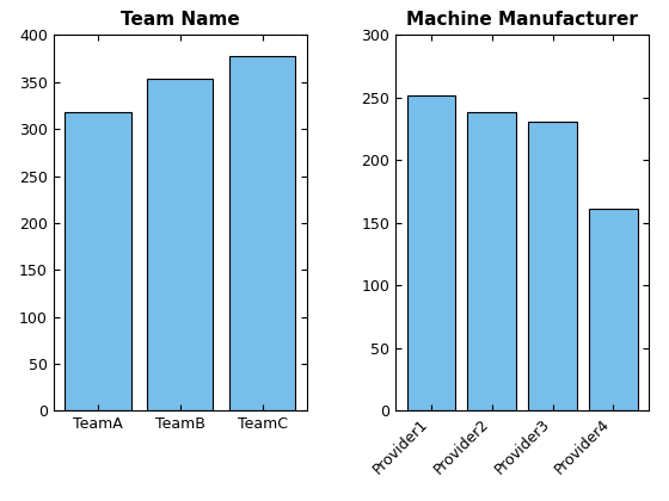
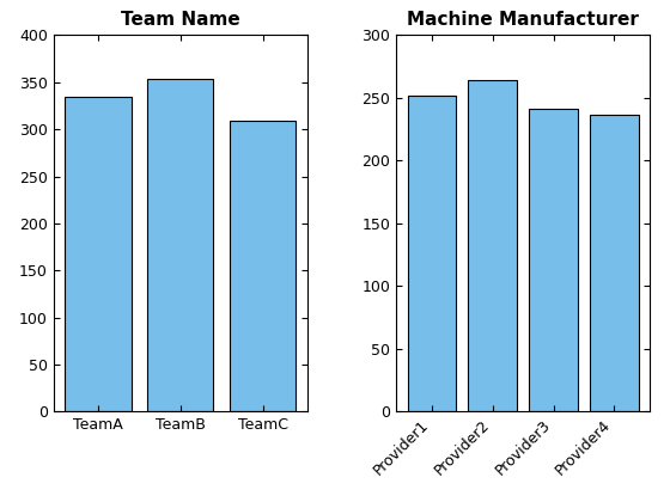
Team Name/TeamA: 318 -> 335
Team Name/TeamC: 378 -> 309
Machine Manufacturer/Provider2: 238 -> 264
Machine Manufacturer/Provider3: 231 -> 241
Machine Manufacturer/Provider4: 161 -> 237
